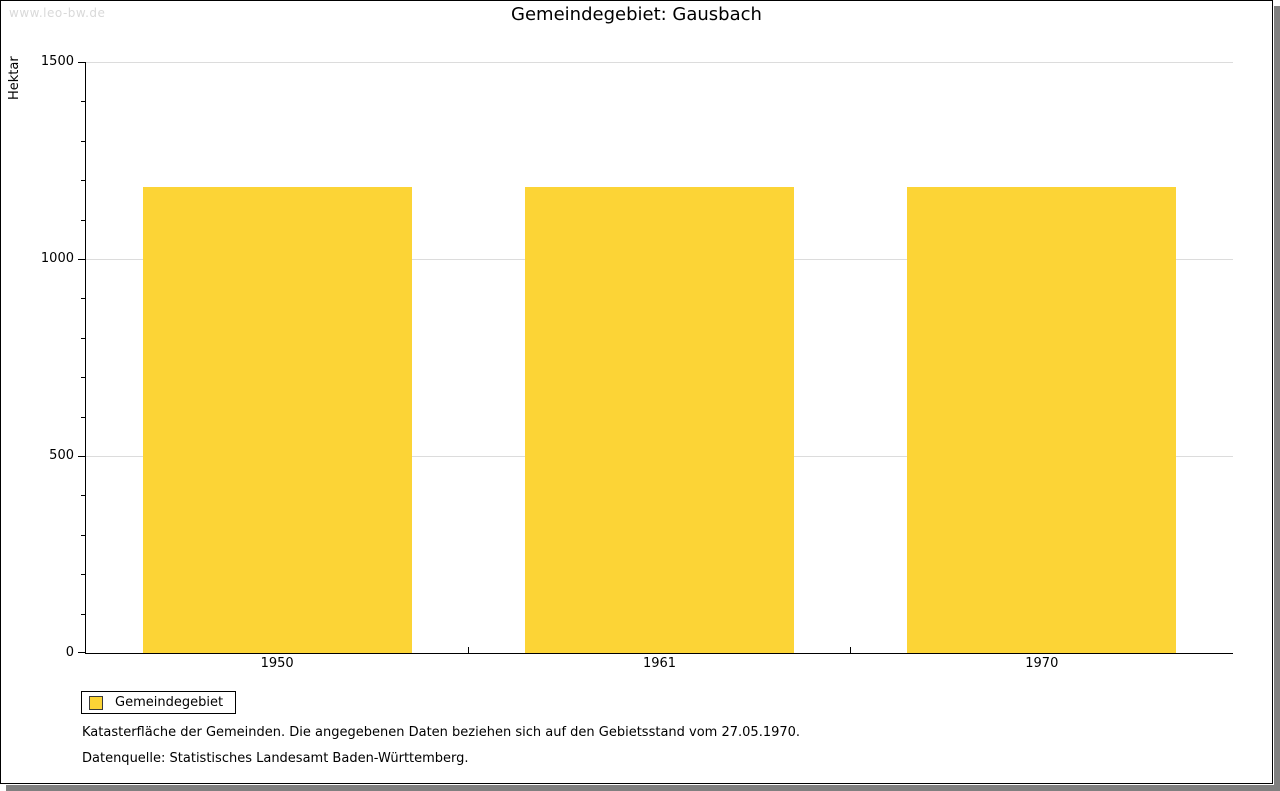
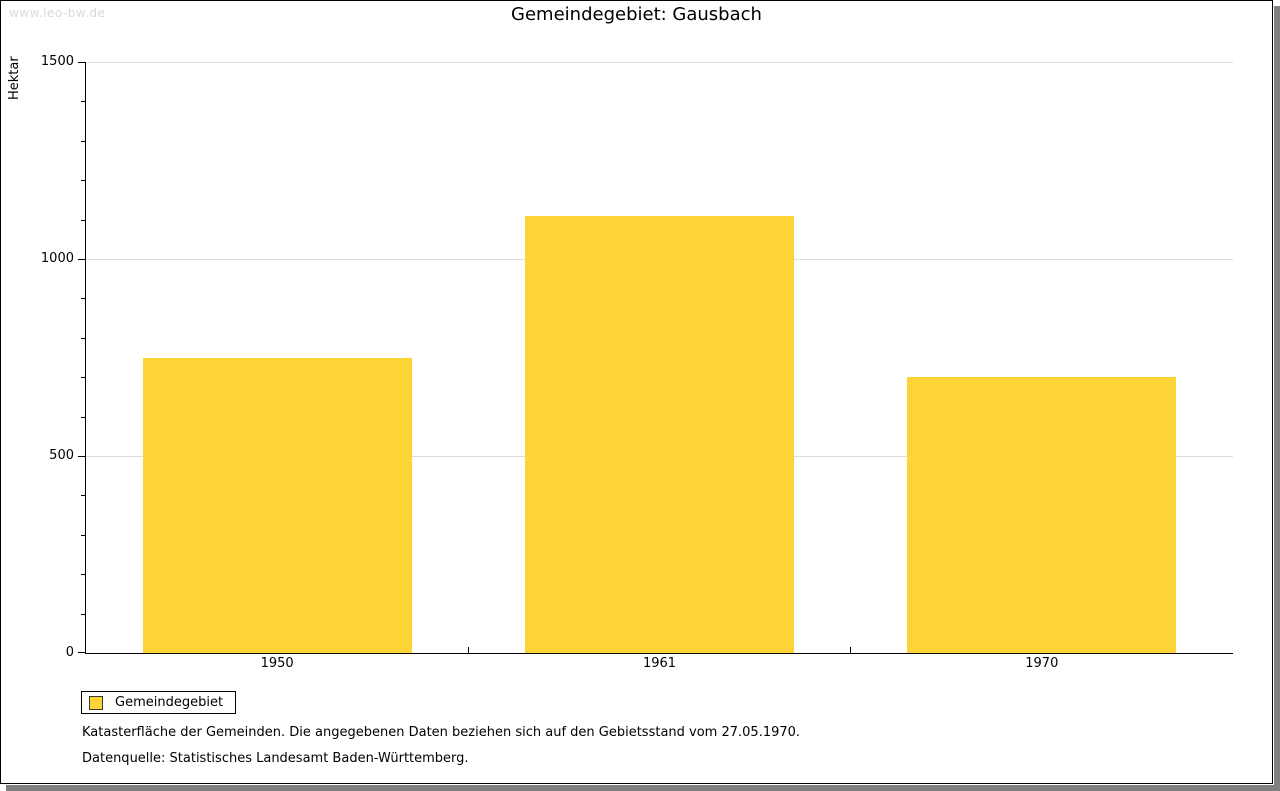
1950: 1180 -> 750
1961: 1180 -> 1110
1970: 1180 -> 700
